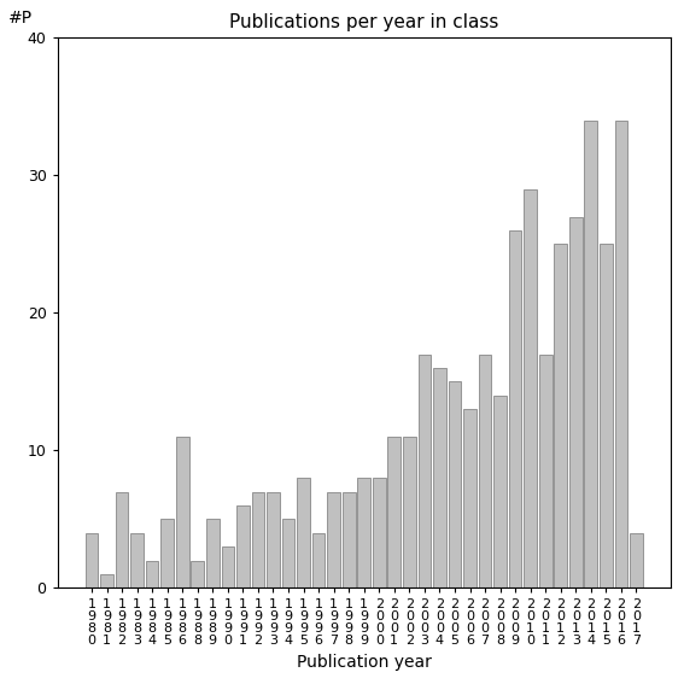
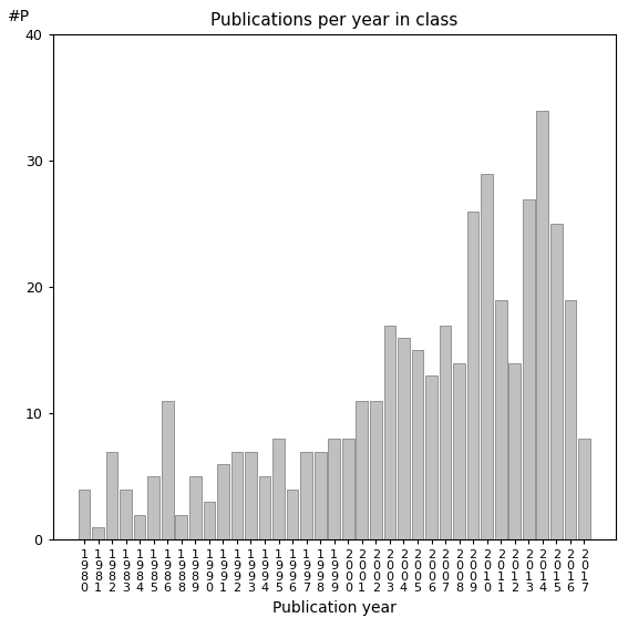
2 0 1 1: 17 -> 19
2 0 1 2: 25 -> 14
2 0 1 6: 34 -> 19
2 0 1 7: 4 -> 8
